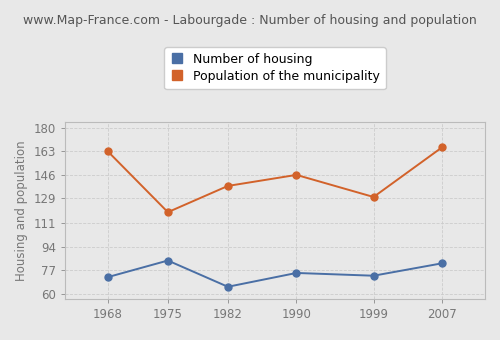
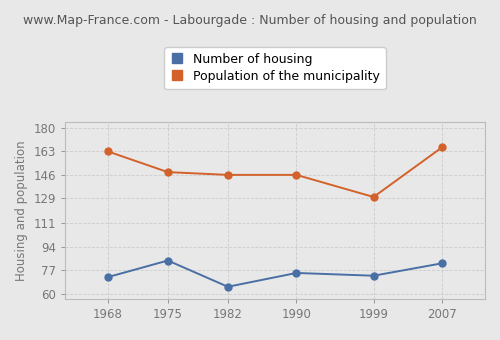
Population of the municipality/1975: 119 -> 148
Population of the municipality/1982: 138 -> 146
